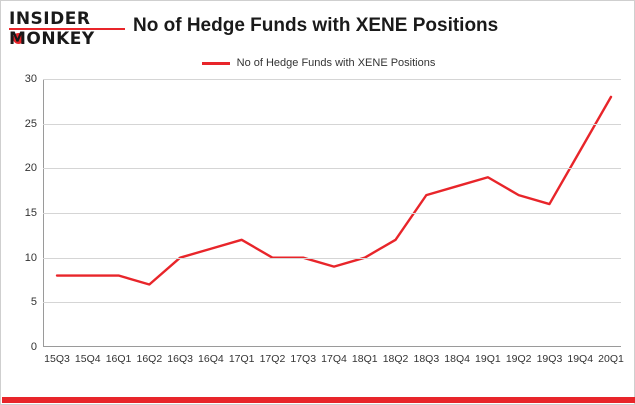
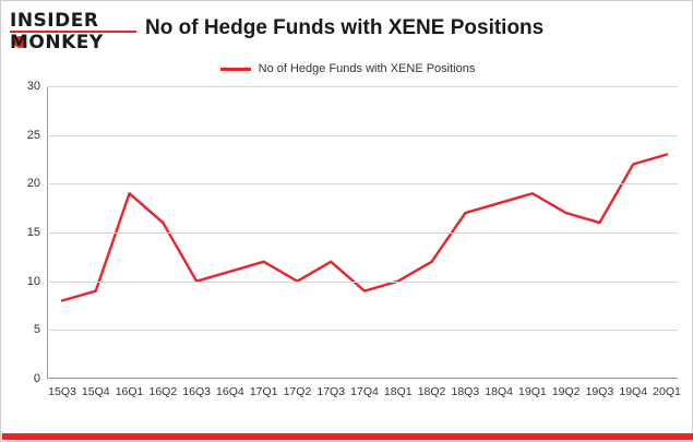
15Q4: 8 -> 9
16Q1: 8 -> 19
16Q2: 7 -> 16
17Q3: 10 -> 12
20Q1: 28 -> 23
